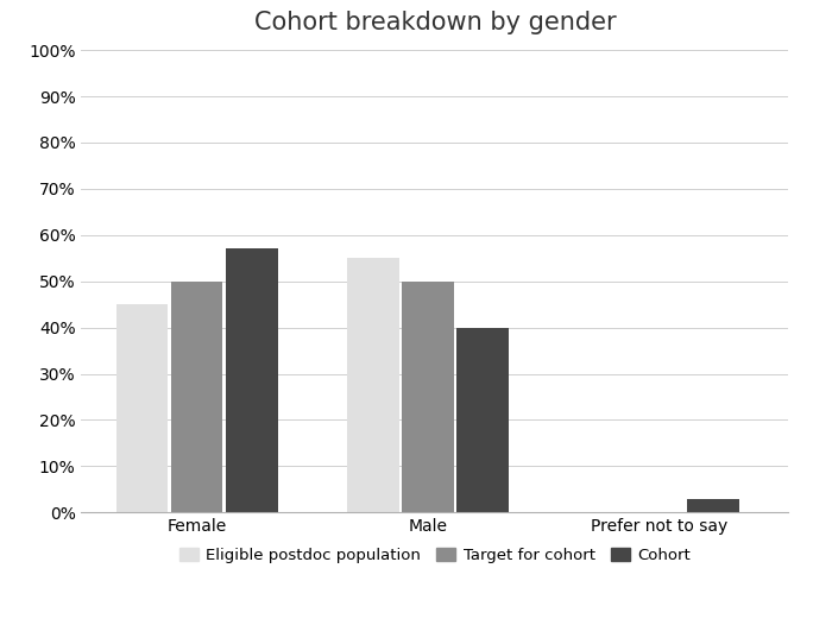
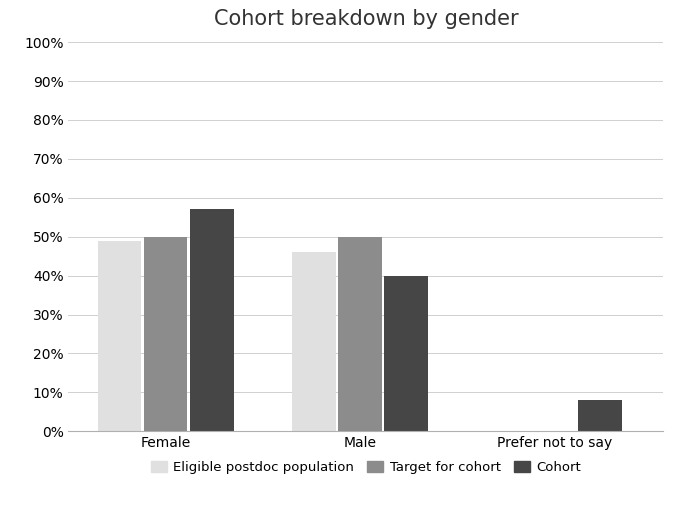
Eligible postdoc population/Female: 45% -> 49%
Eligible postdoc population/Male: 55% -> 46%
Cohort/Prefer not to say: 3% -> 8%
